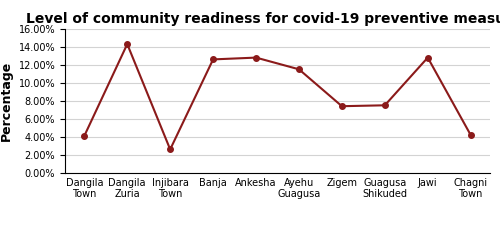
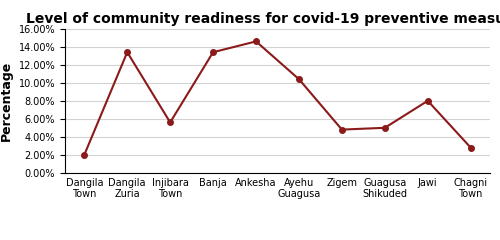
Dangila Town: 4.1% -> 2.0%
Dangila Zuria: 14.3% -> 13.4%
Injibara Town: 2.6% -> 5.6%
Banja: 12.6% -> 13.4%
Ankesha: 12.8% -> 14.6%
Ayehu Guagusa: 11.5% -> 10.4%
Zigem: 7.4% -> 4.8%
Guagusa Shikuded: 7.5% -> 5.0%
Jawi: 12.8% -> 8.0%
Chagni Town: 4.2% -> 2.8%
